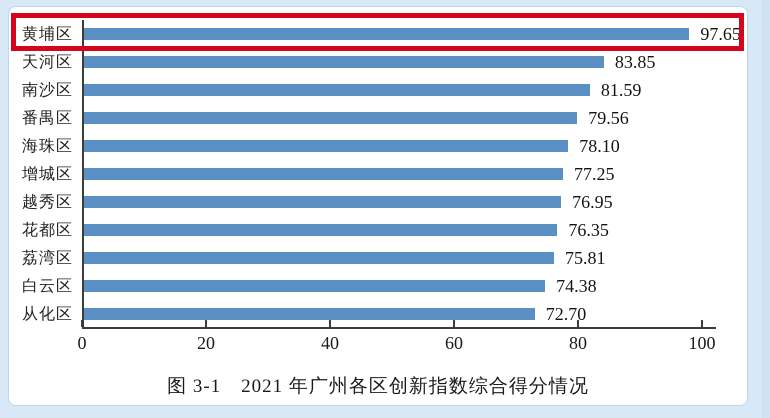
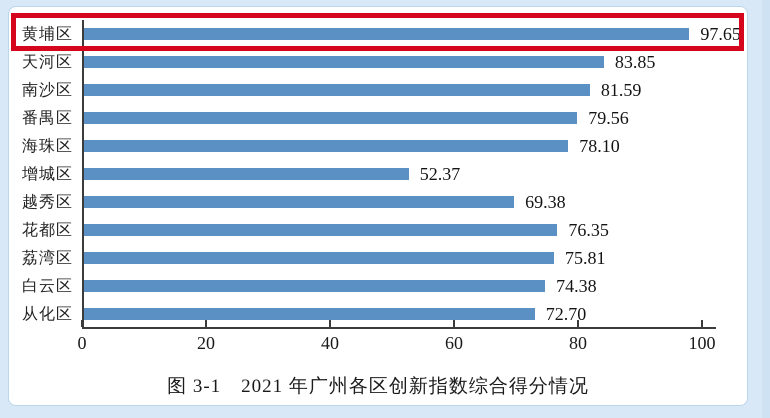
增城区: 77.25 -> 52.37
越秀区: 76.95 -> 69.38
